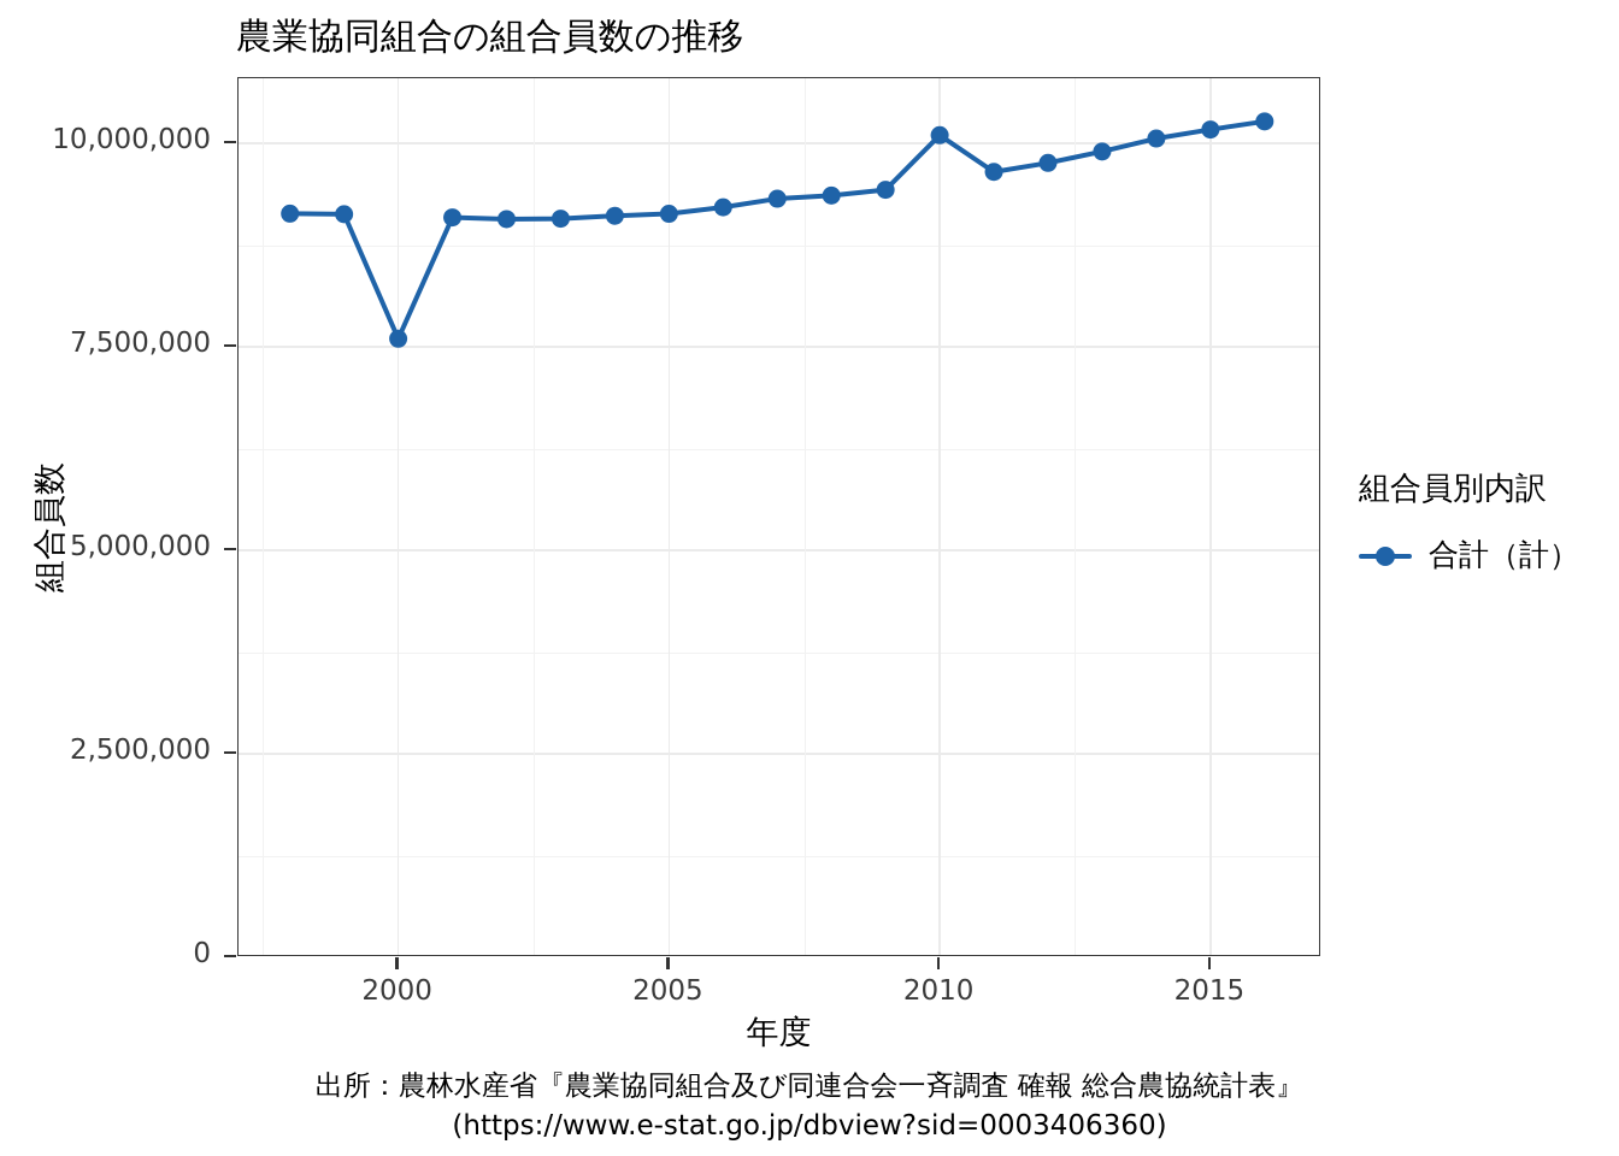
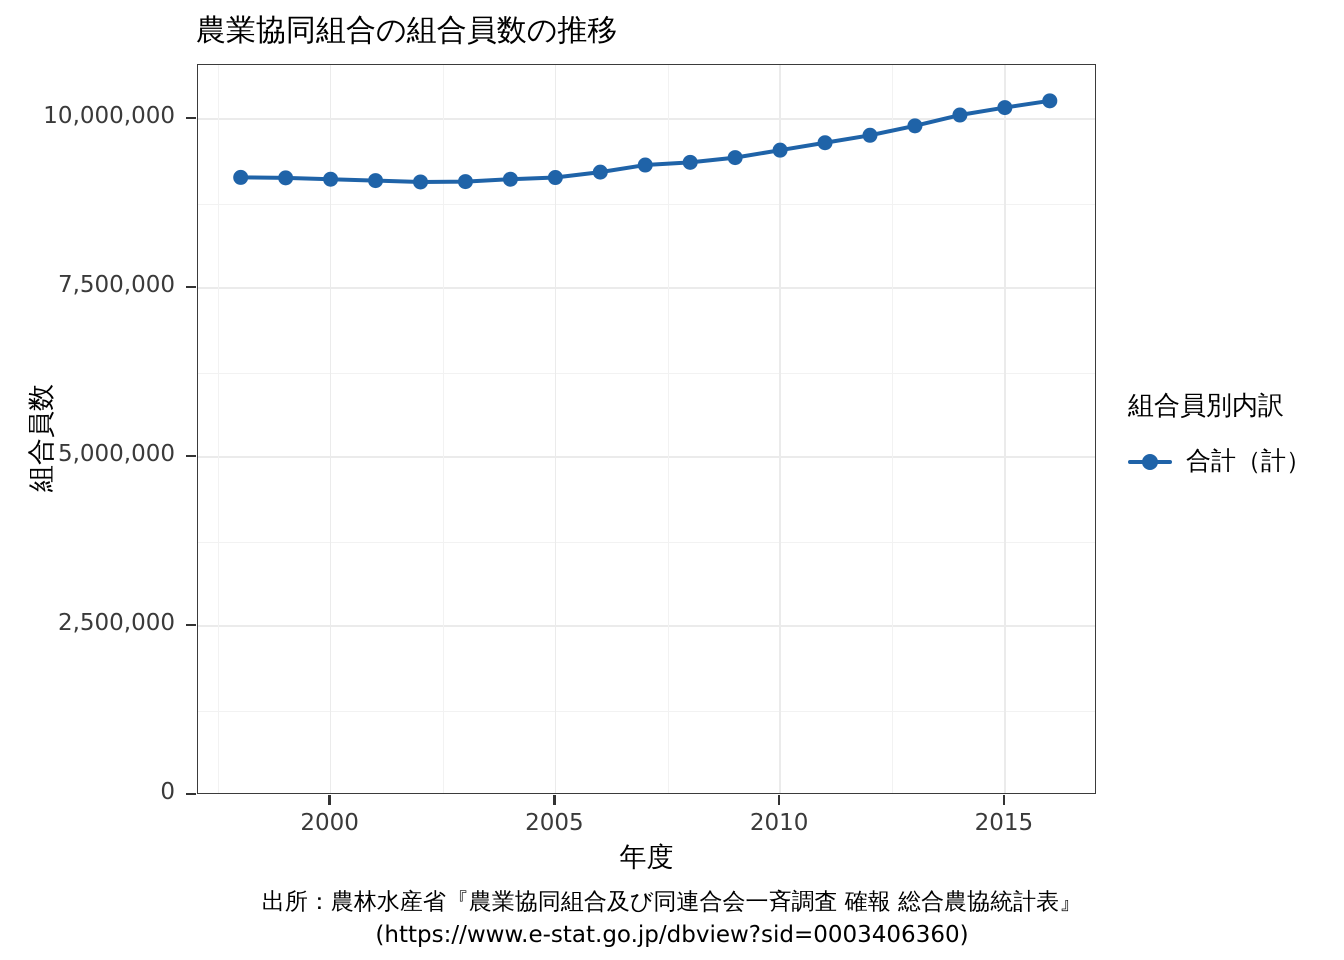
2000: 7600000 -> 9100000
2010: 10100000 -> 9500000
